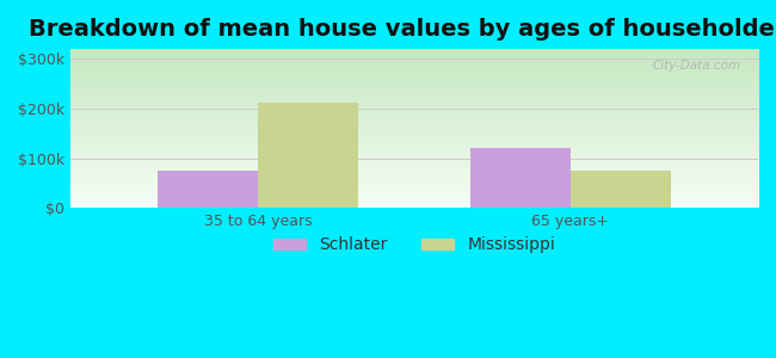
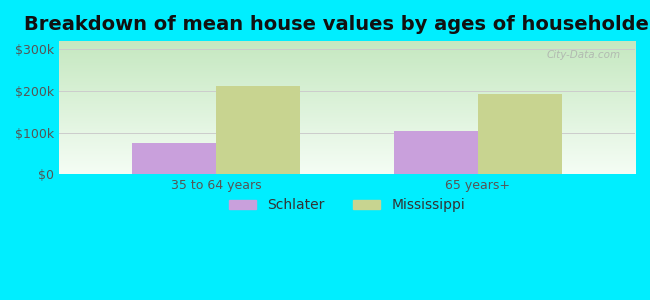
Schlater/65 years+: $120k -> $103k
Mississippi/65 years+: $75k -> $193k
